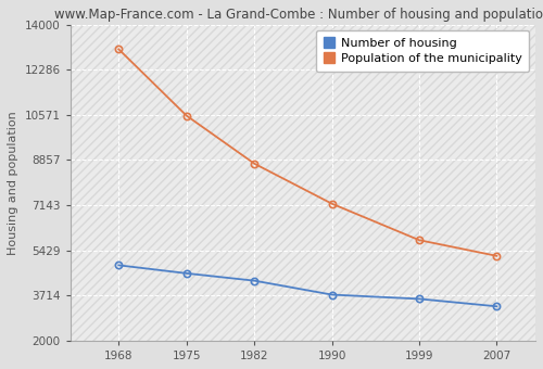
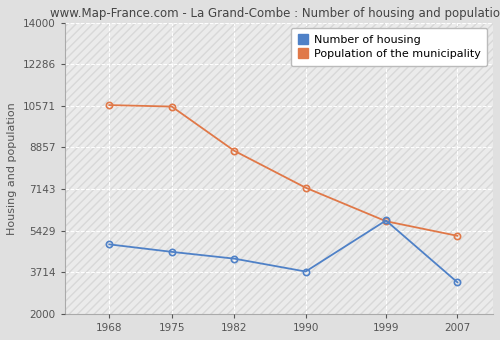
Population of the municipality/1968: 13060 -> 10600
Number of housing/1999: 3590 -> 5850
